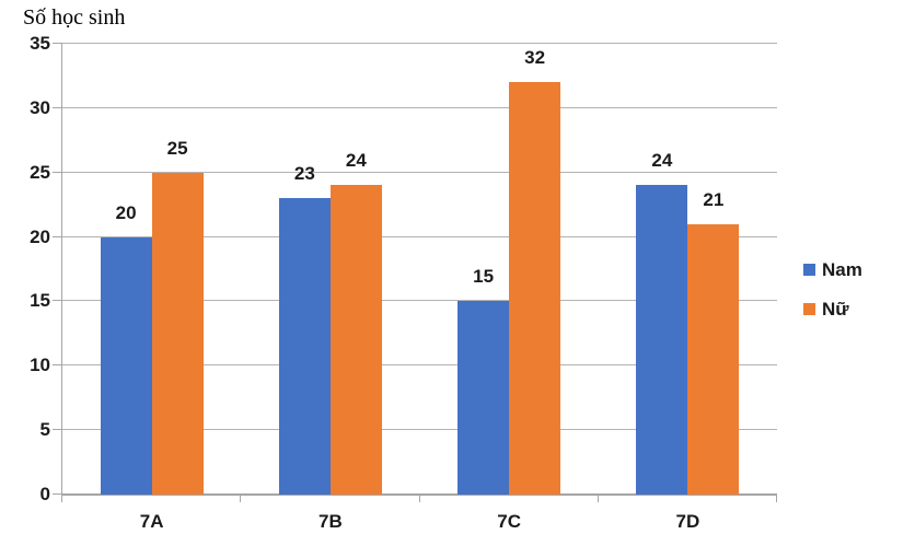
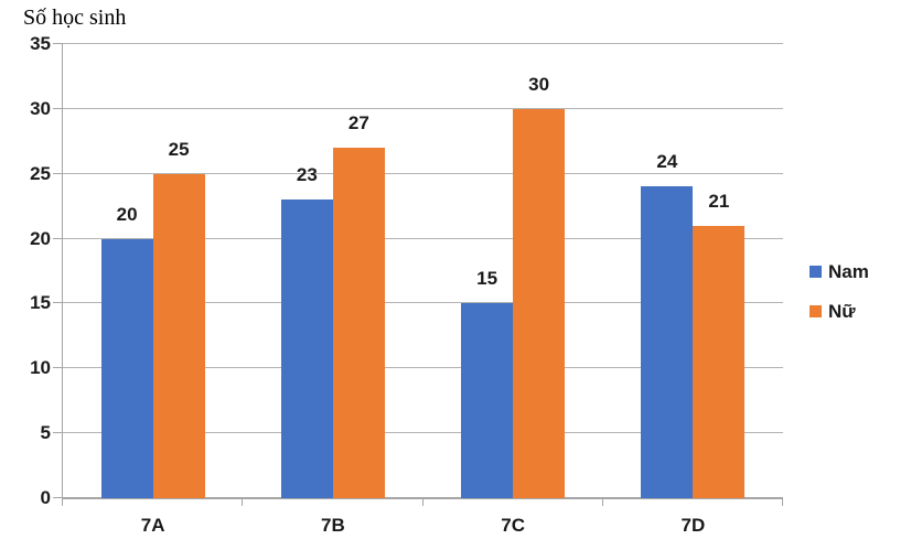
Nữ/7B: 24 -> 27
Nữ/7C: 32 -> 30
